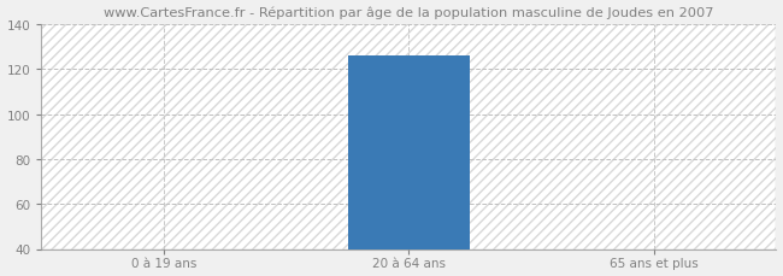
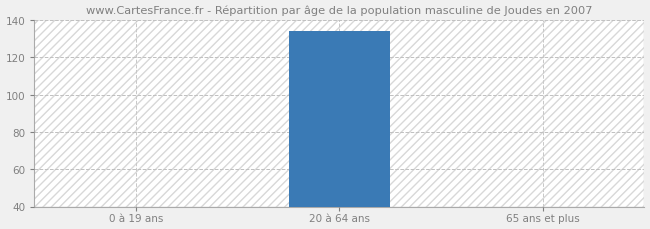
20 à 64 ans: 126 -> 134
